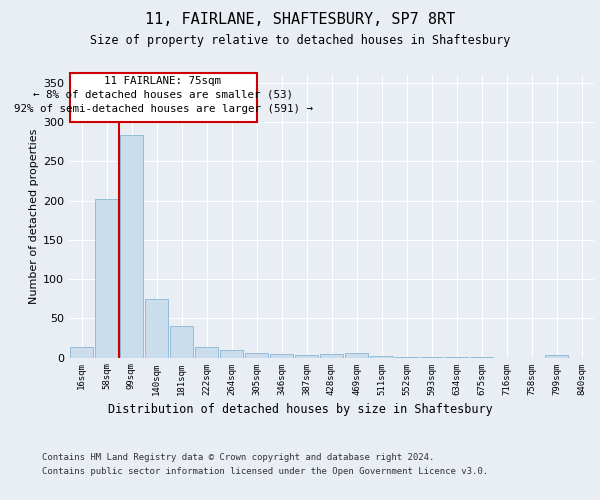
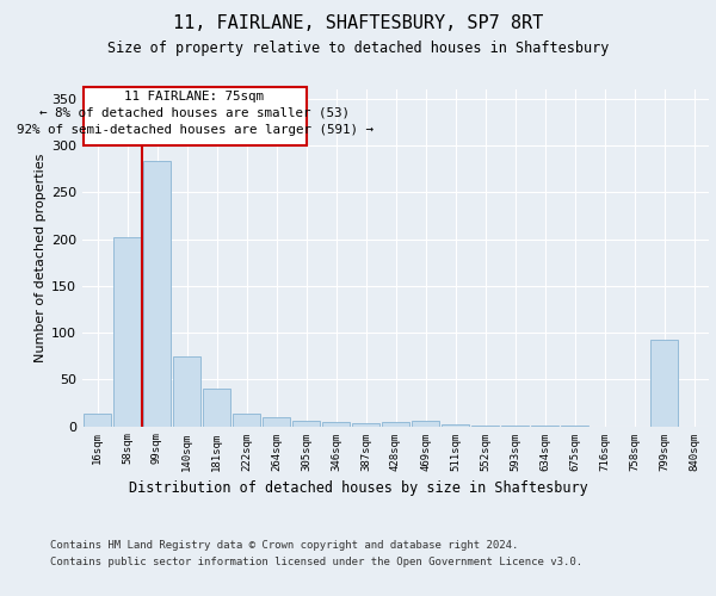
799sqm: 3 -> 92
